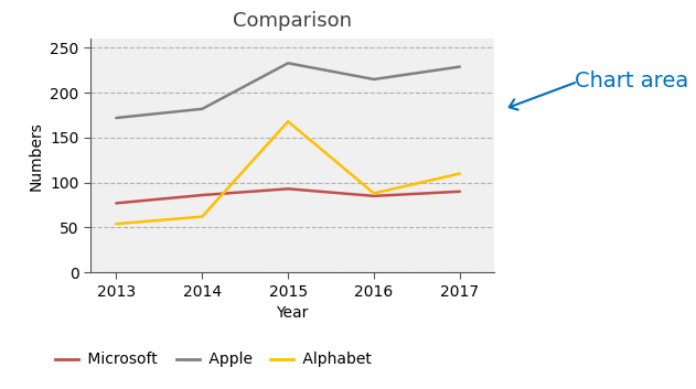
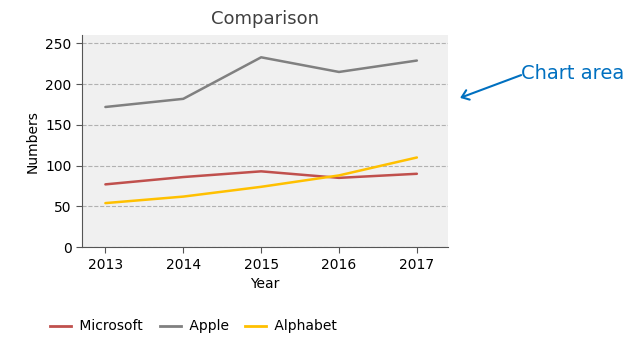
Alphabet/2015: 168 -> 74
